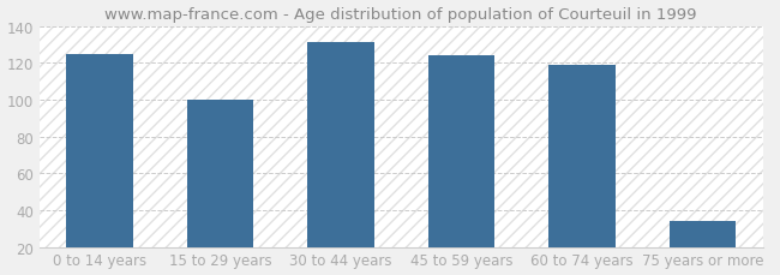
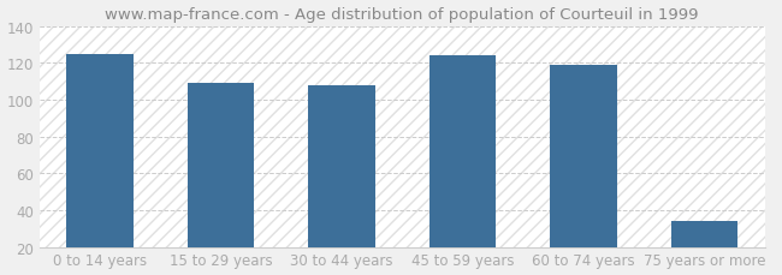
15 to 29 years: 100 -> 109
30 to 44 years: 131 -> 108
